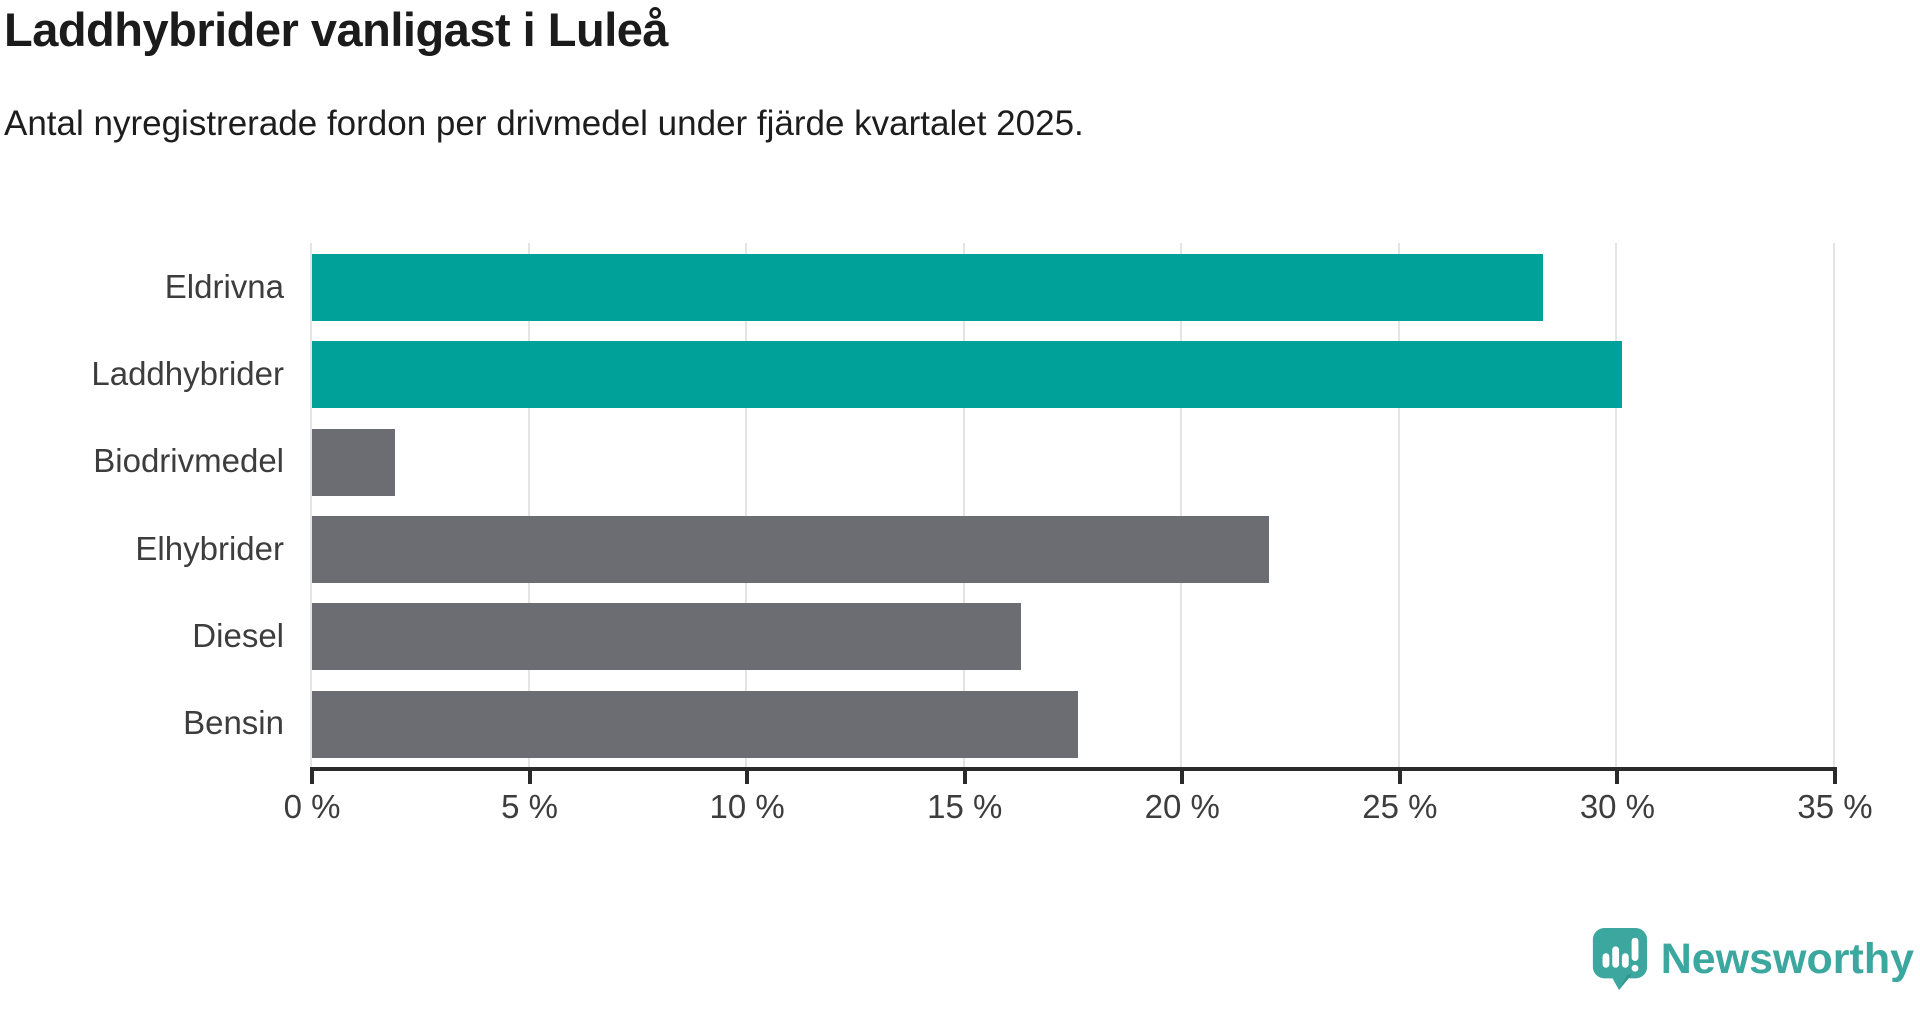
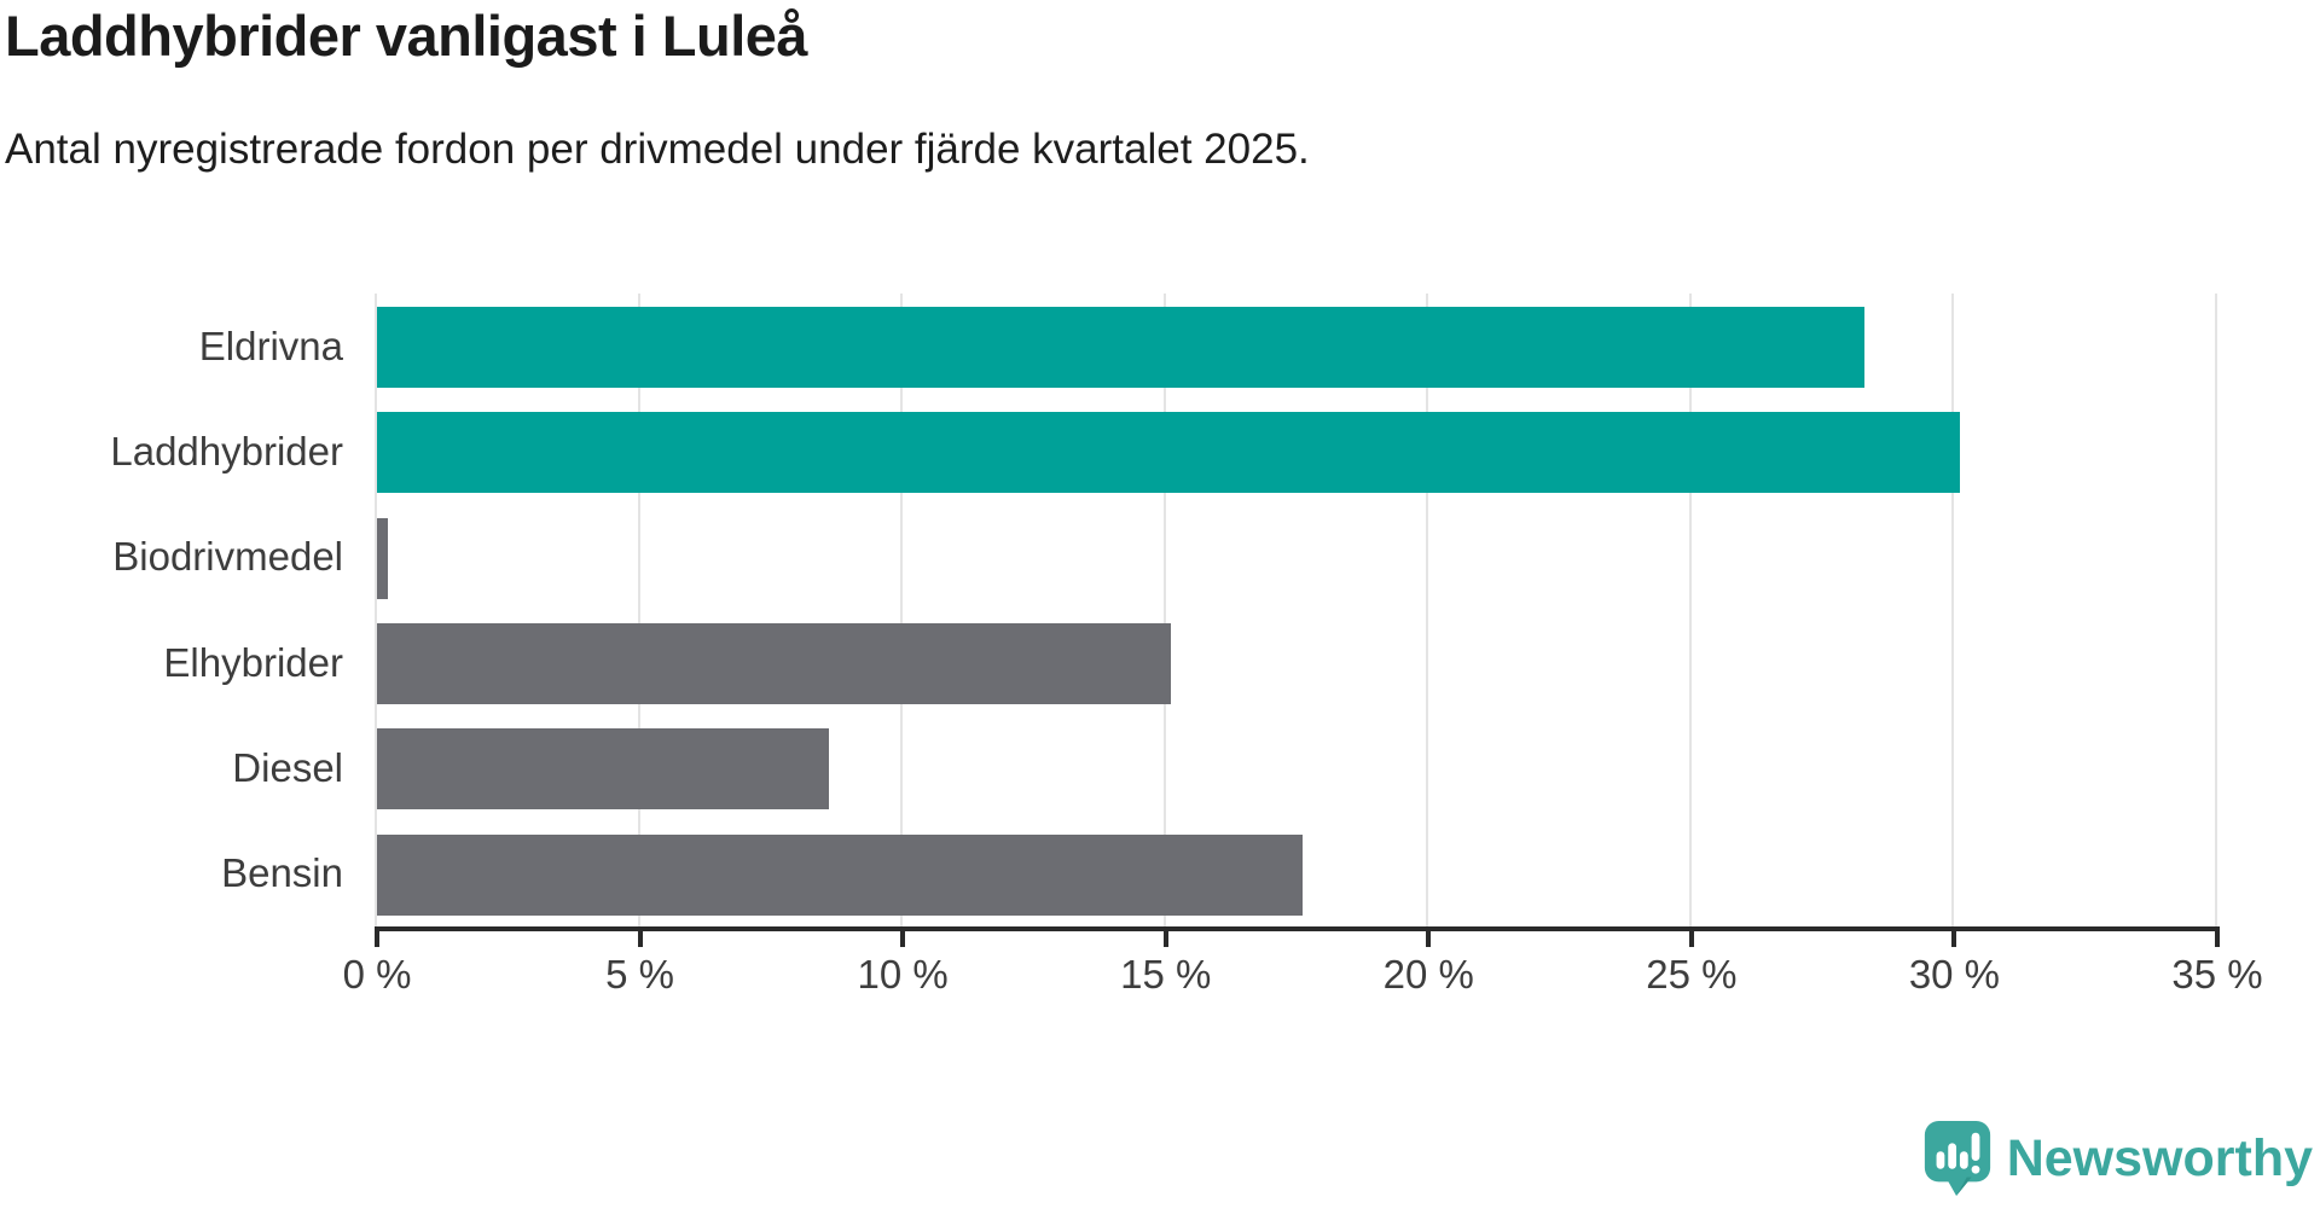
Biodrivmedel: 1.9% -> 0.2%
Elhybrider: 22.0% -> 15.1%
Diesel: 16.3% -> 8.6%
